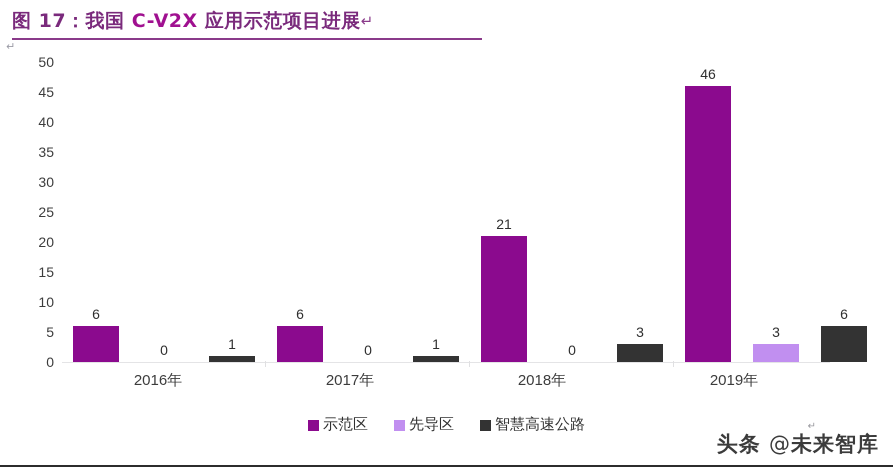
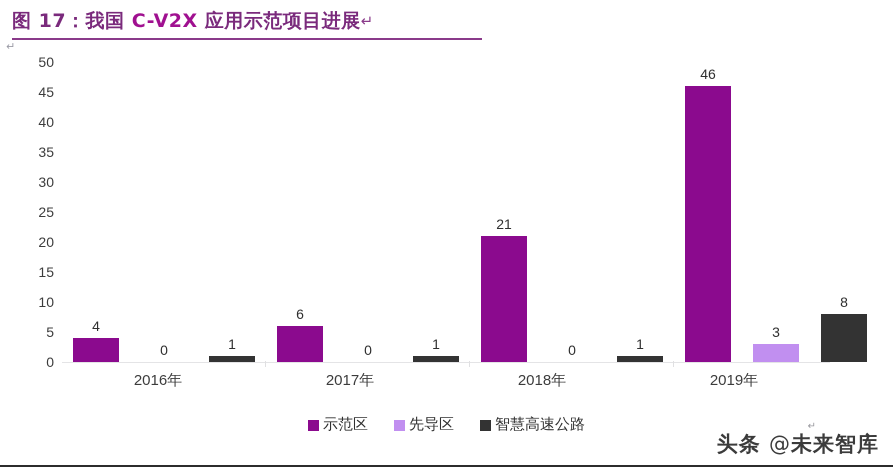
示范区/2016年: 6 -> 4
智慧高速公路/2018年: 3 -> 1
智慧高速公路/2019年: 6 -> 8
